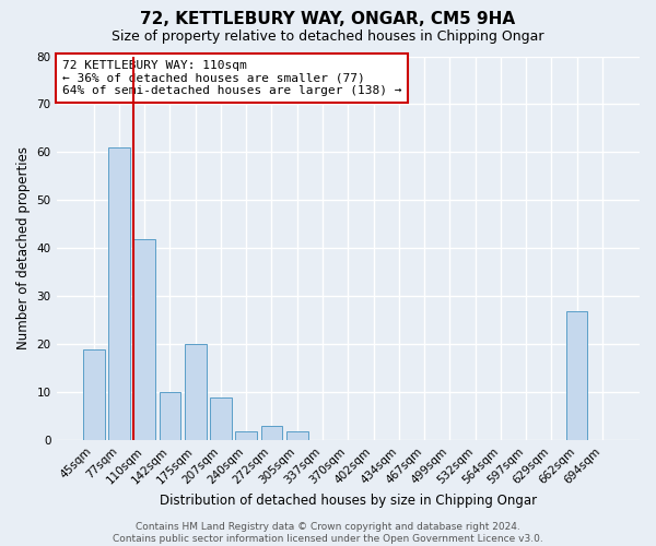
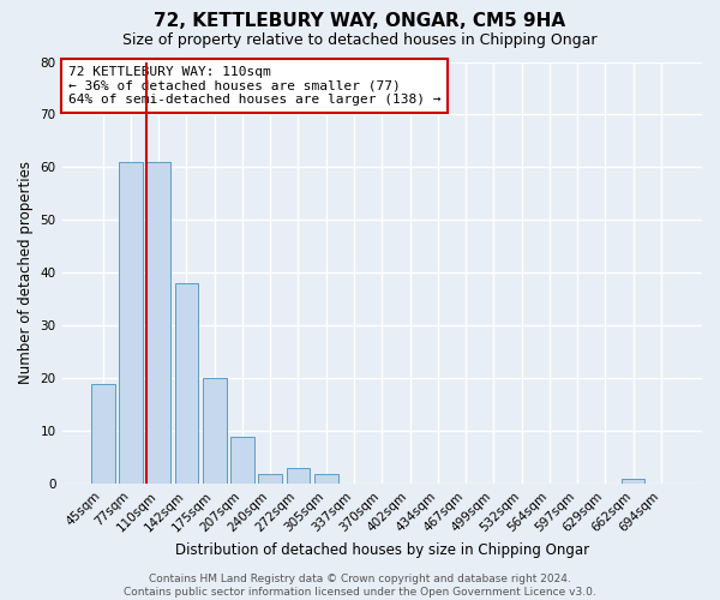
110sqm: 42 -> 61
142sqm: 10 -> 38
662sqm: 27 -> 1
